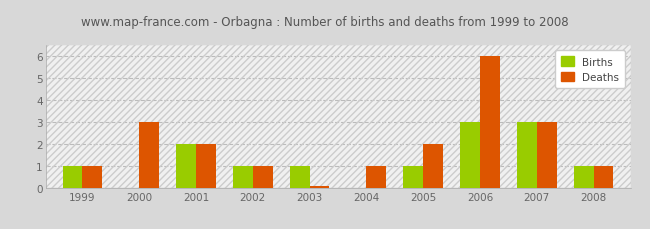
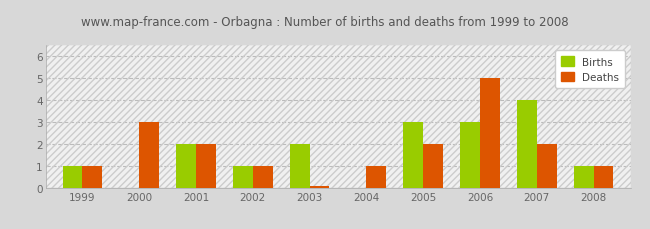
Births/2003: 1 -> 2
Births/2005: 1 -> 3
Deaths/2006: 6.00 -> 5.00
Births/2007: 3 -> 4
Deaths/2007: 3.00 -> 2.00
